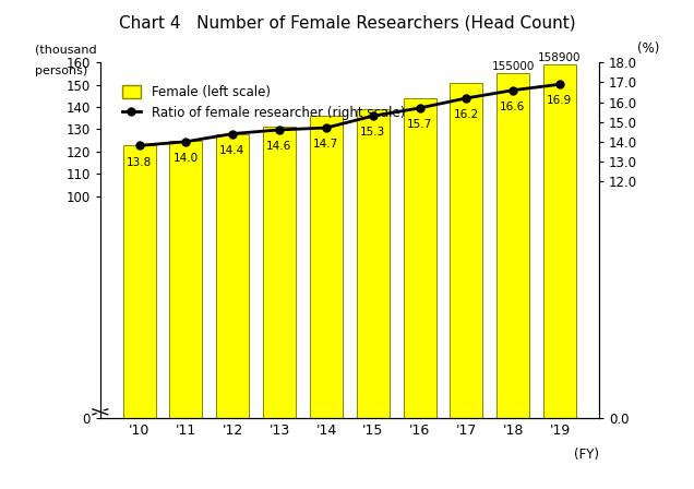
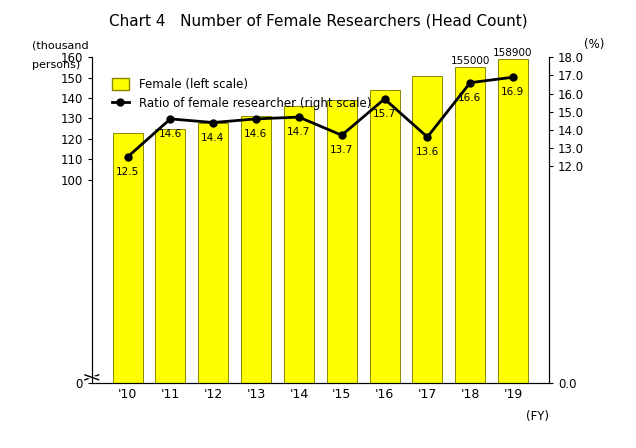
Ratio of female researcher (right scale)/'10: 13.8 -> 12.5
Ratio of female researcher (right scale)/'11: 14.0 -> 14.6
Ratio of female researcher (right scale)/'15: 15.3 -> 13.7
Ratio of female researcher (right scale)/'17: 16.2 -> 13.6
